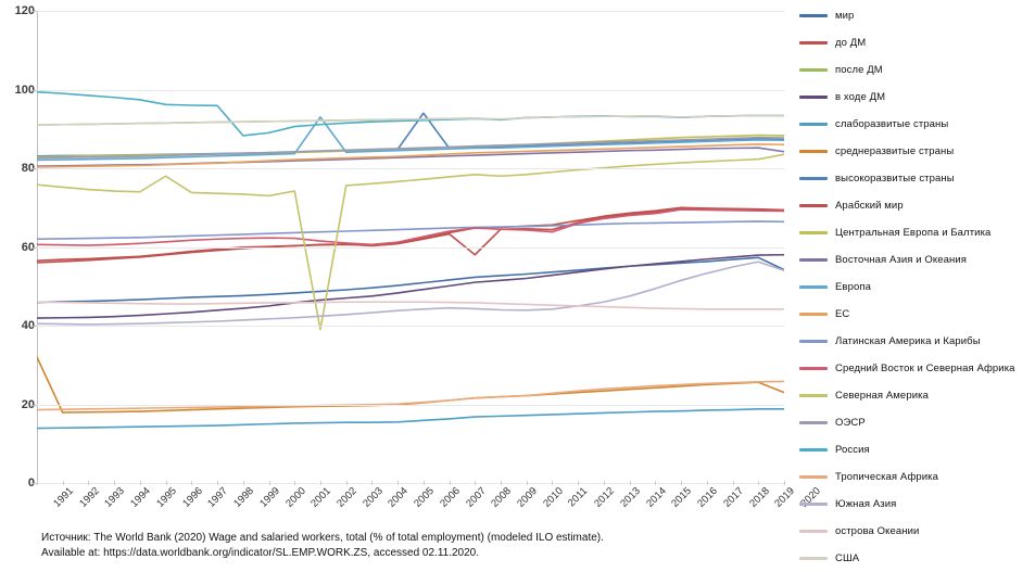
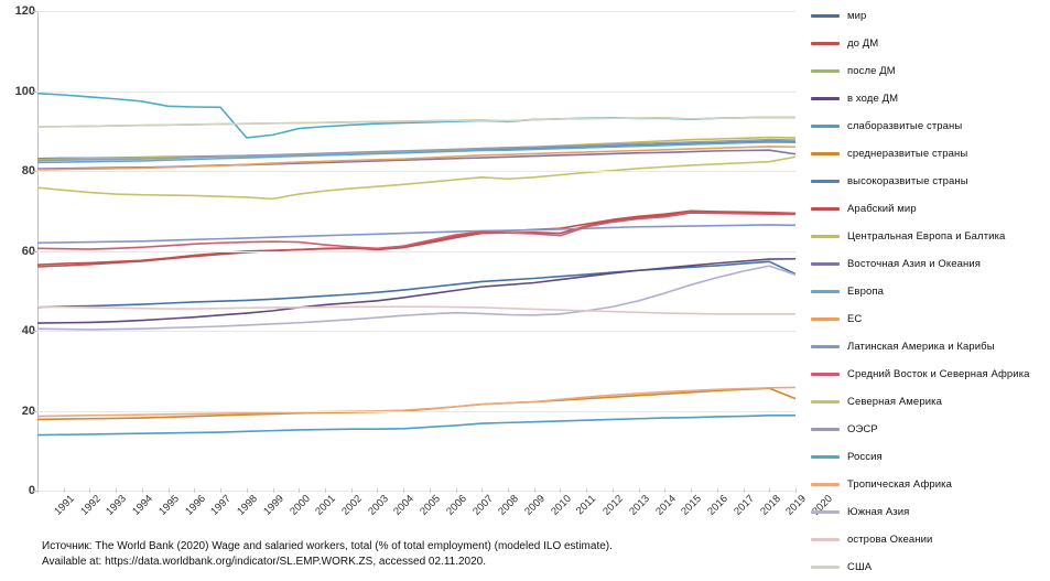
среднеразвитые страны/1991: 32 -> 18
Северная Америка/1996: 78 -> 74
Европа/2002: 93 -> 84
Северная Америка/2002: 39 -> 75
высокоразвитые страны/2006: 94 -> 85
Арабский мир/2008: 58 -> 64
